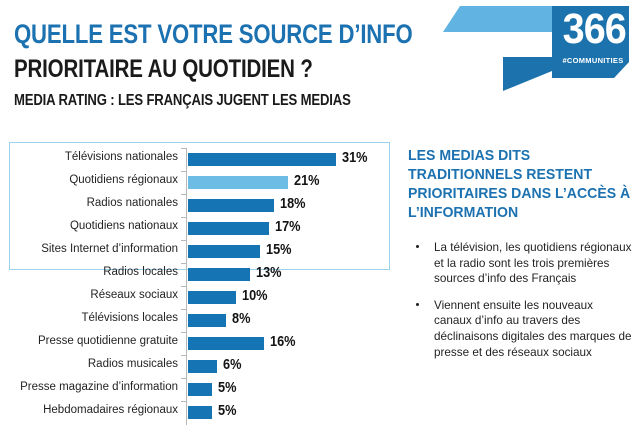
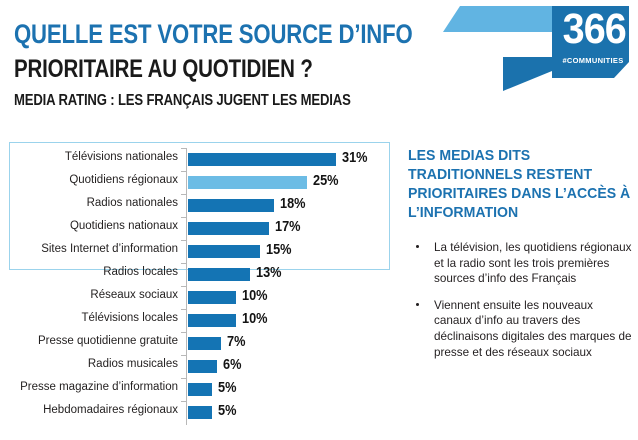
Quotidiens régionaux: 21% -> 25%
Télévisions locales: 8% -> 10%
Presse quotidienne gratuite: 16% -> 7%
